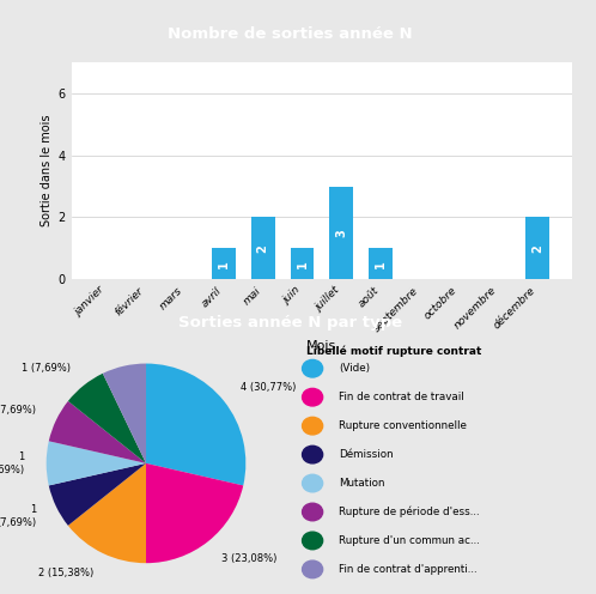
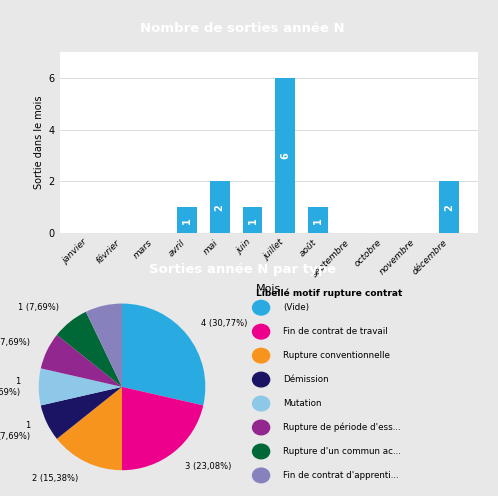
juillet: 3 -> 6
